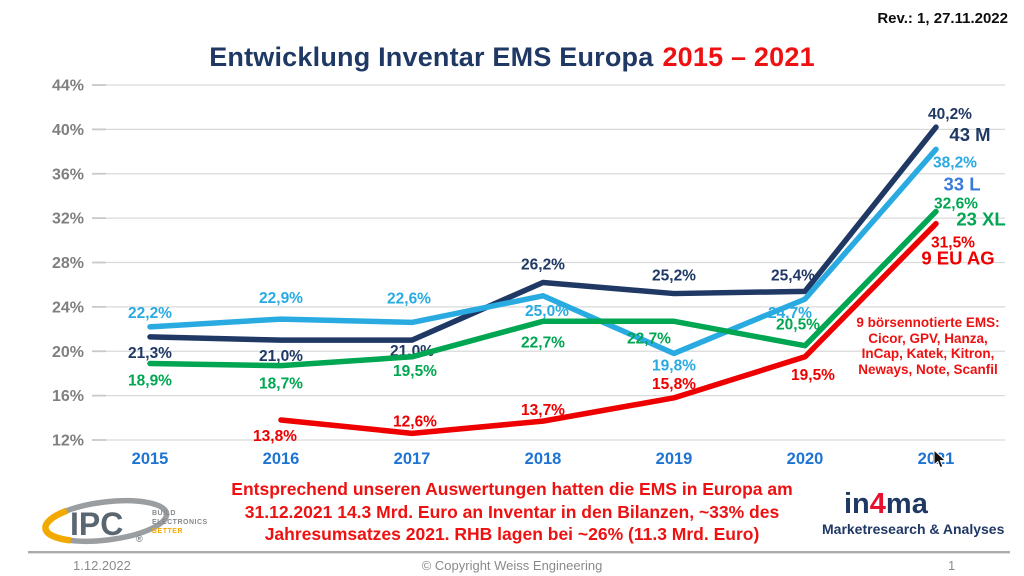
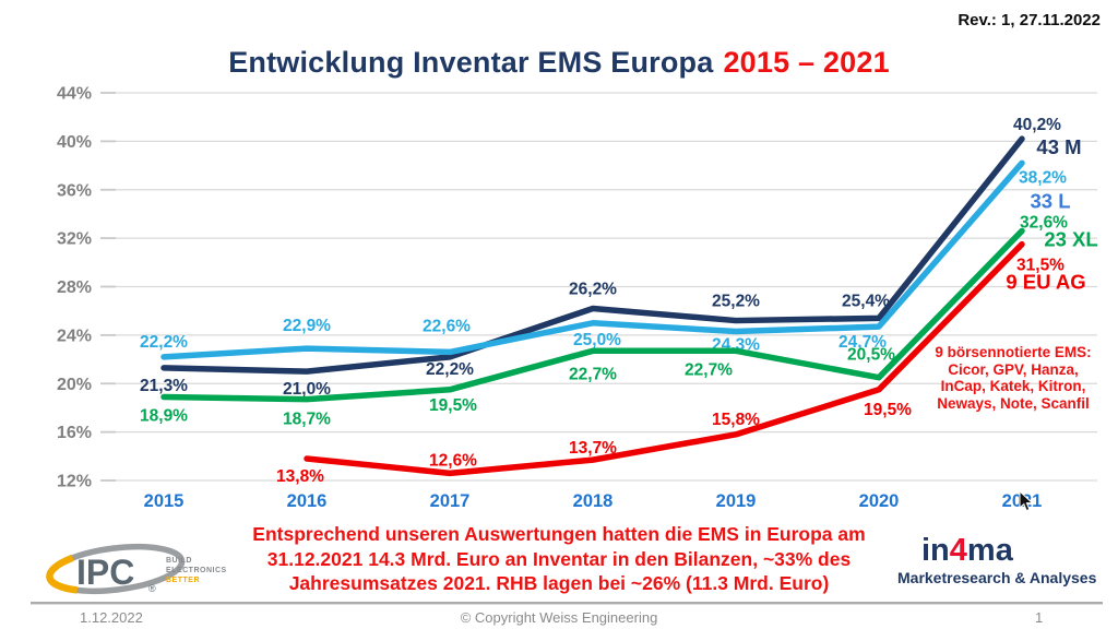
43 M/2017: 21,0% -> 22,2%
33 L/2019: 19,8% -> 24,3%
